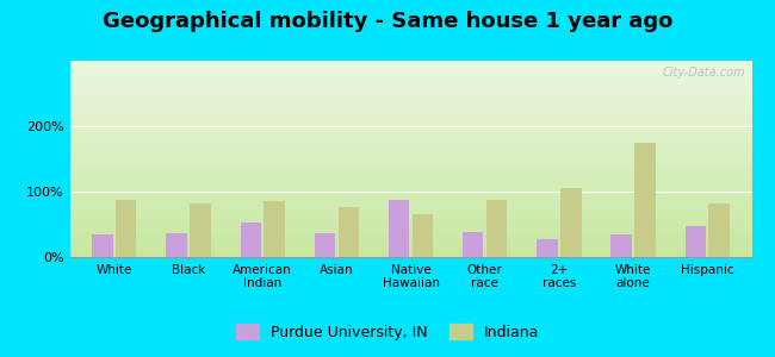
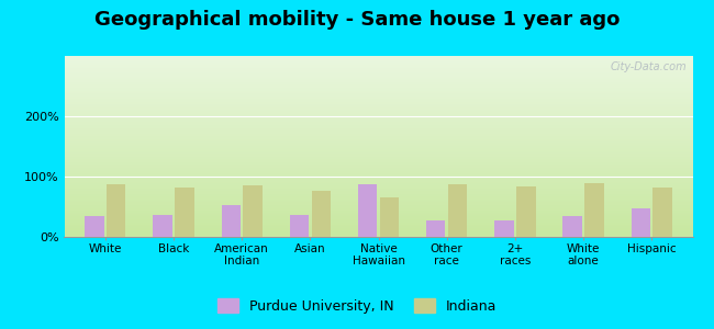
Purdue University, IN/Other race: 38% -> 28%
Indiana/2+ races: 106% -> 84%
Indiana/White alone: 174% -> 89%
